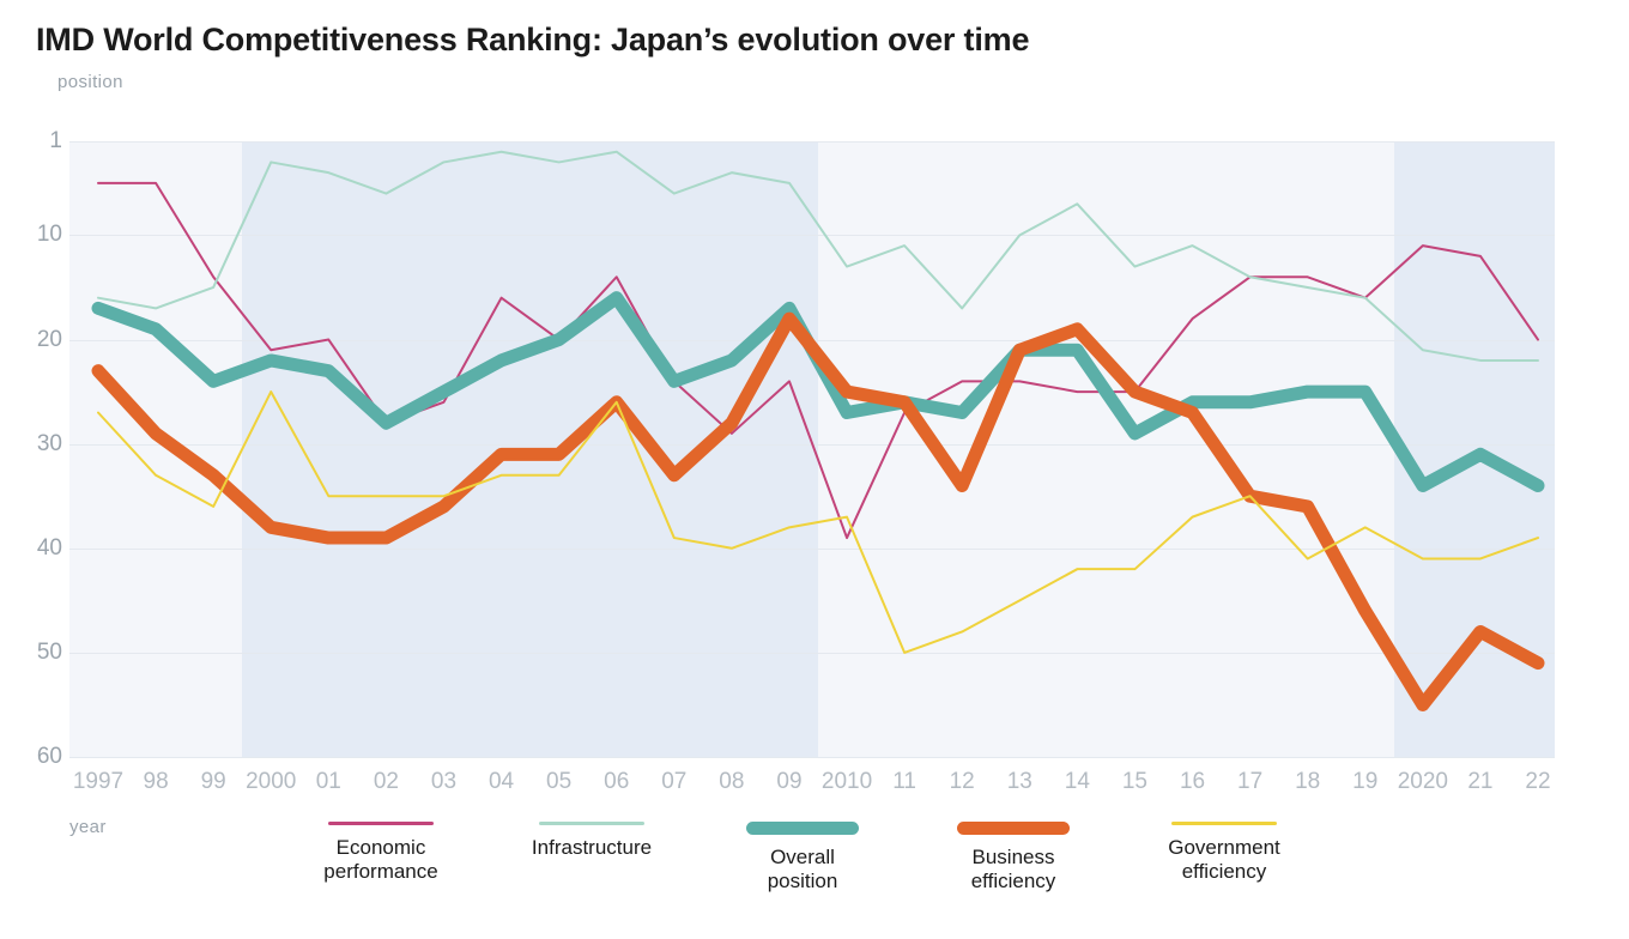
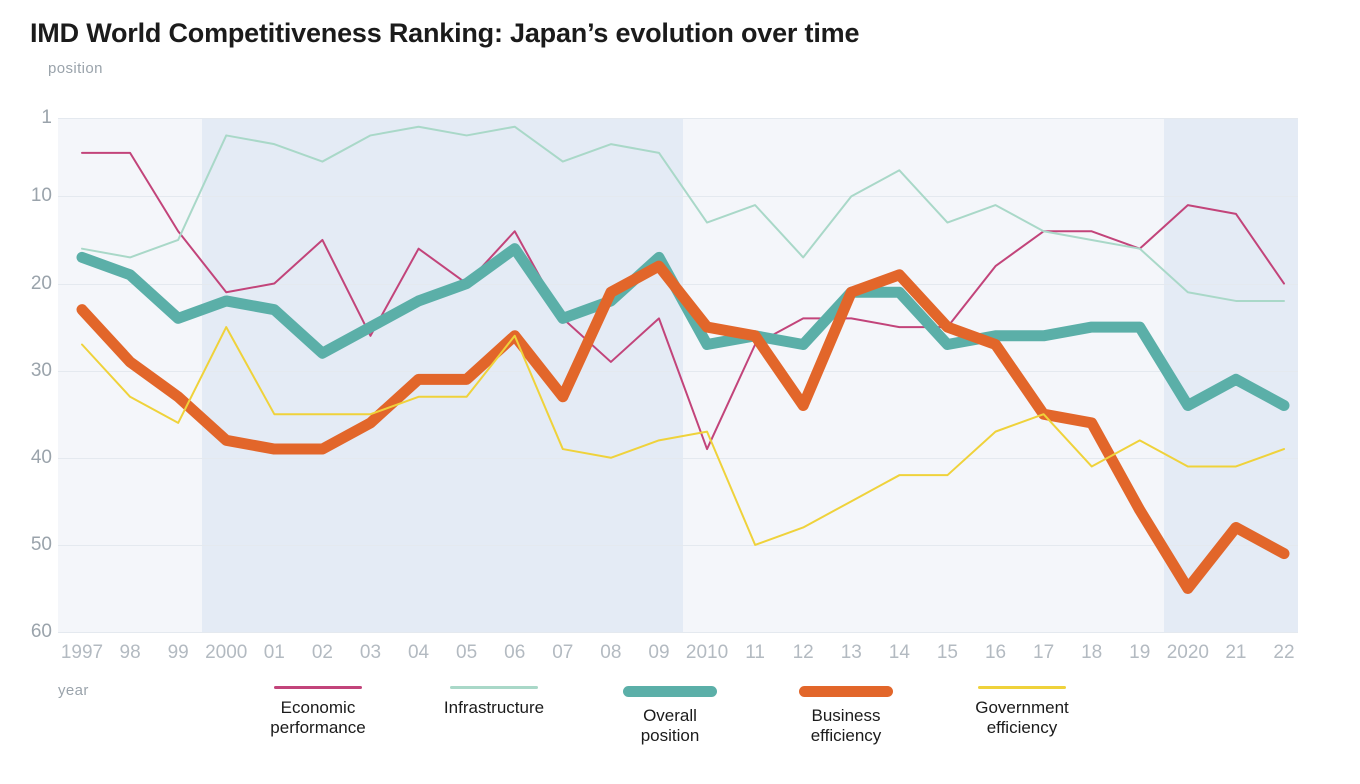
Economic performance/02: 28 -> 15
Business efficiency/08: 28 -> 21
Overall position/15: 29 -> 27
